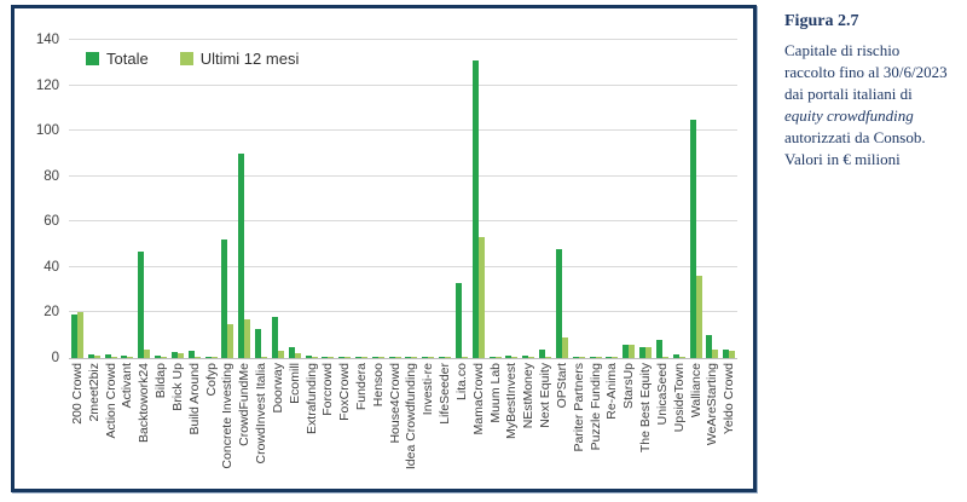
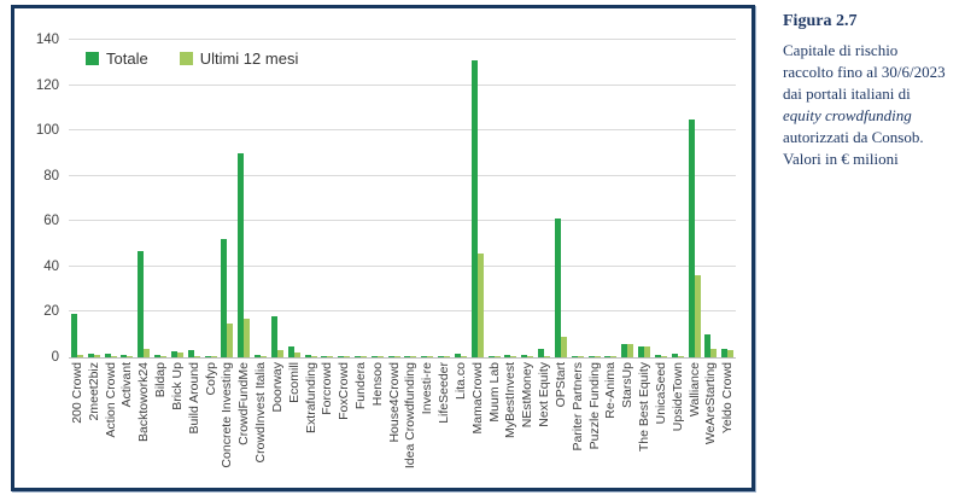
Ultimi 12 mesi/200 Crowd: 20 -> 1
Totale/CrowdInvest Italia: 13 -> 1
Totale/Lita.co: 33 -> 2
Ultimi 12 mesi/MamaCrowd: 53 -> 46
Totale/OPStart: 48 -> 61
Totale/UnicaSeed: 8 -> 1
